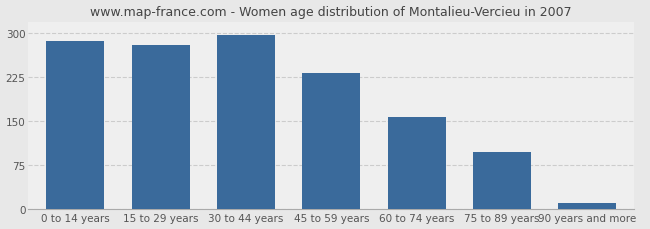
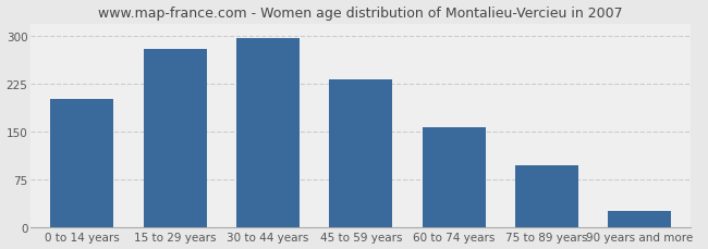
0 to 14 years: 286 -> 202
90 years and more: 10 -> 26
